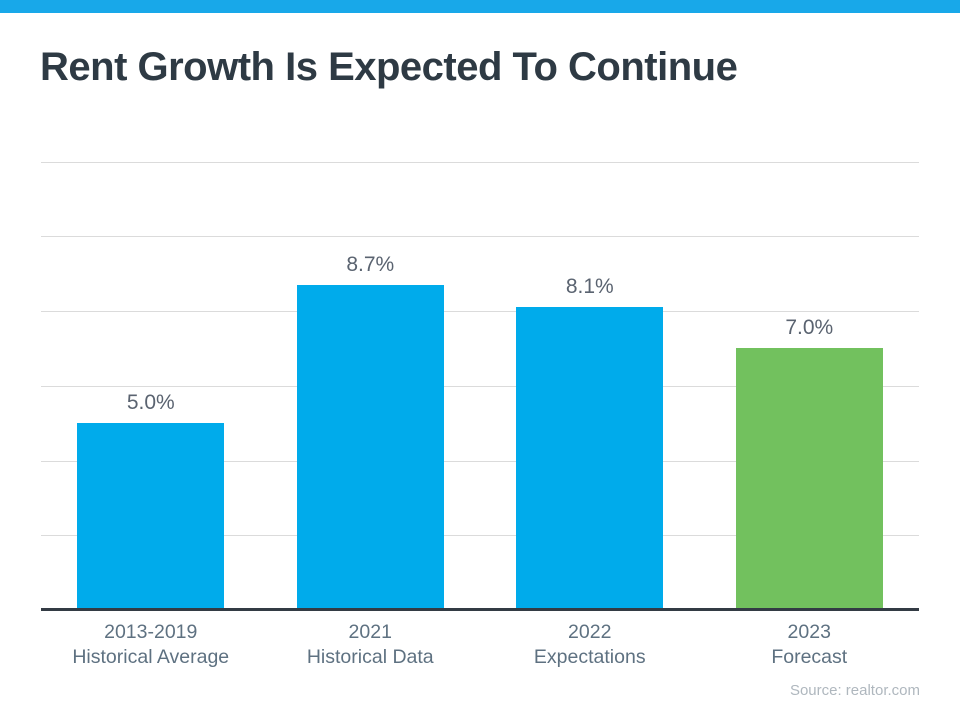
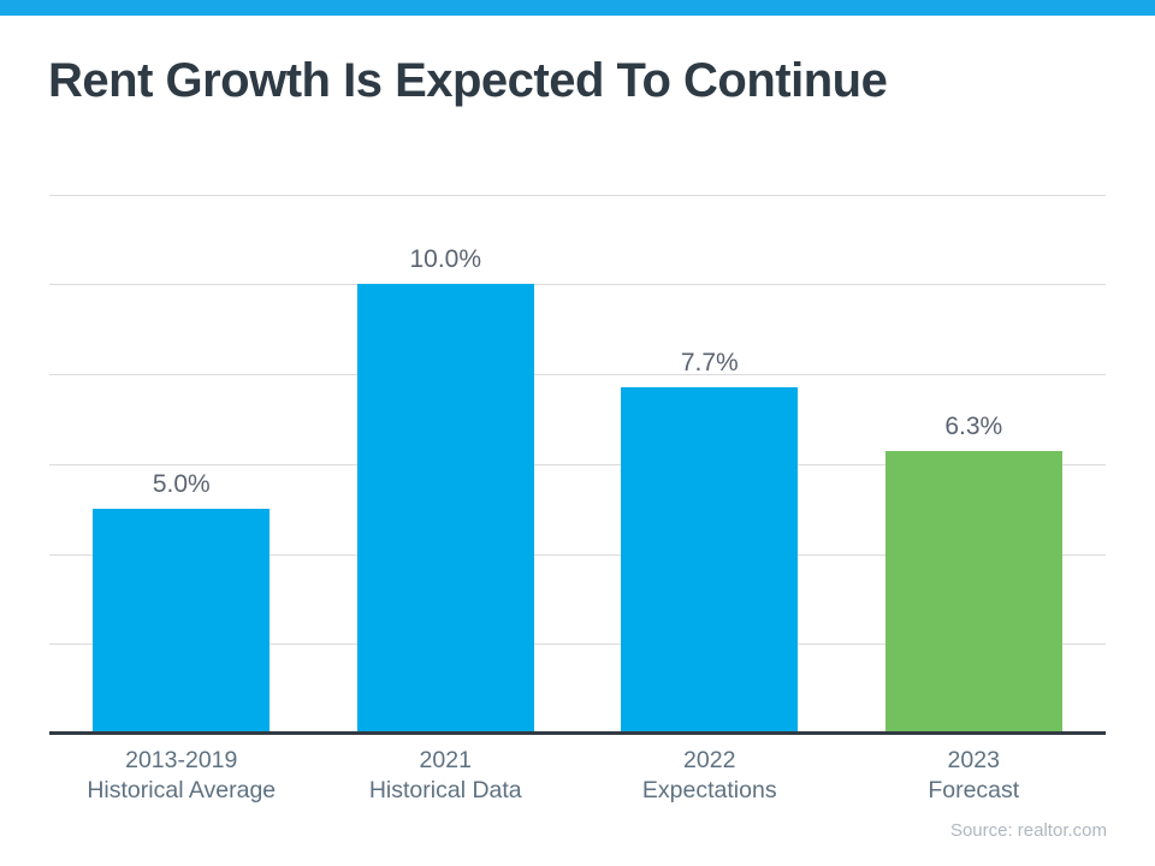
2021 Historical Data: 8.7% -> 10.0%
2022 Expectations: 8.1% -> 7.7%
2023 Forecast: 7.0% -> 6.3%
